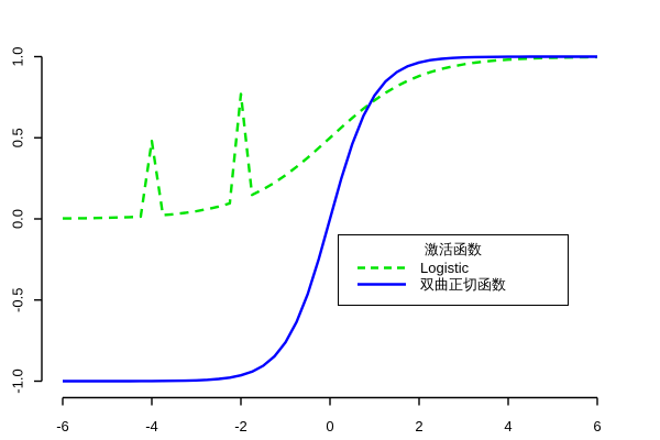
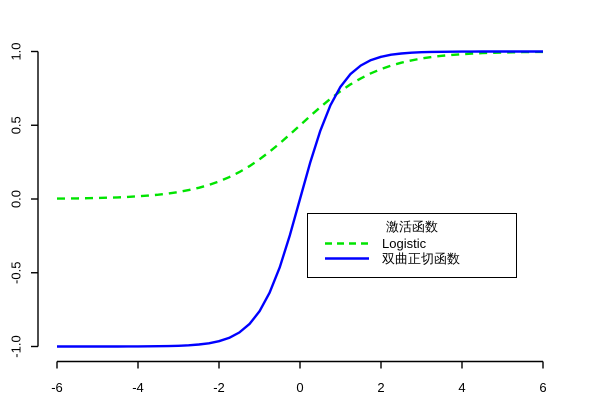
Logistic/-4: 0.48 -> 0.02
Logistic/-2: 0.77 -> 0.12
